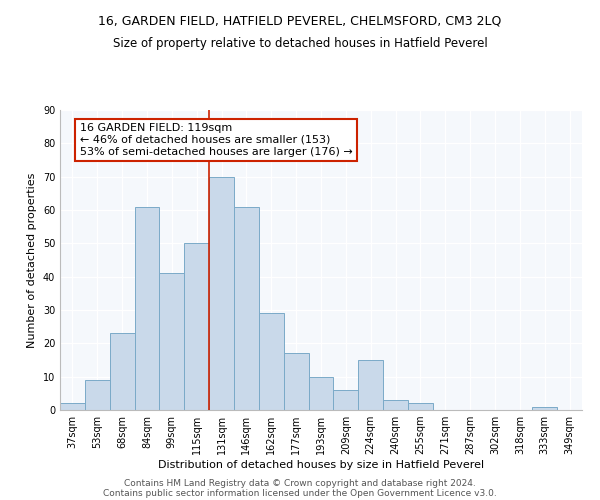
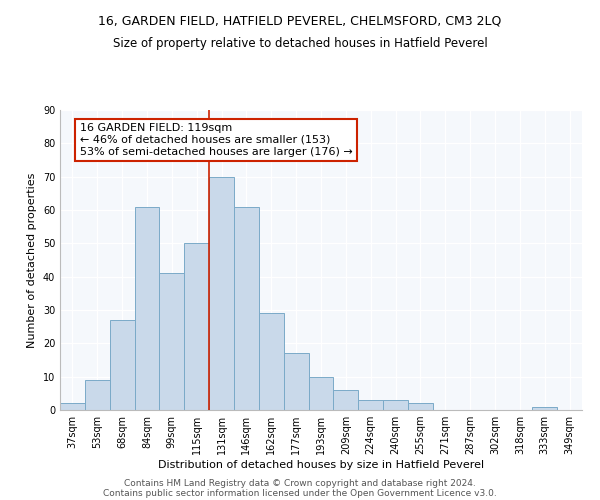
68sqm: 23 -> 27
224sqm: 15 -> 3
